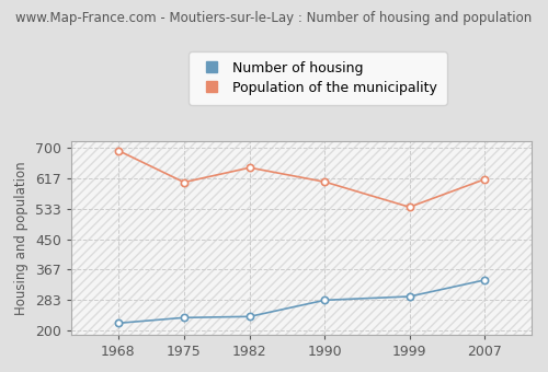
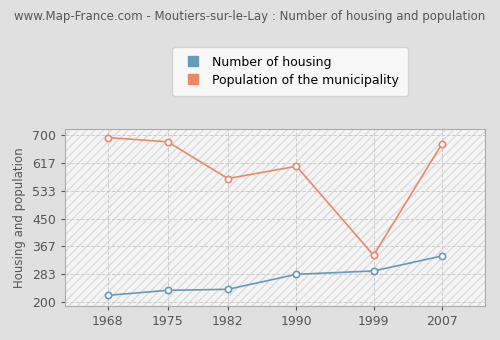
Population of the municipality/1975: 606 -> 680
Population of the municipality/1982: 646 -> 570
Population of the municipality/1999: 538 -> 340
Population of the municipality/2007: 614 -> 675
